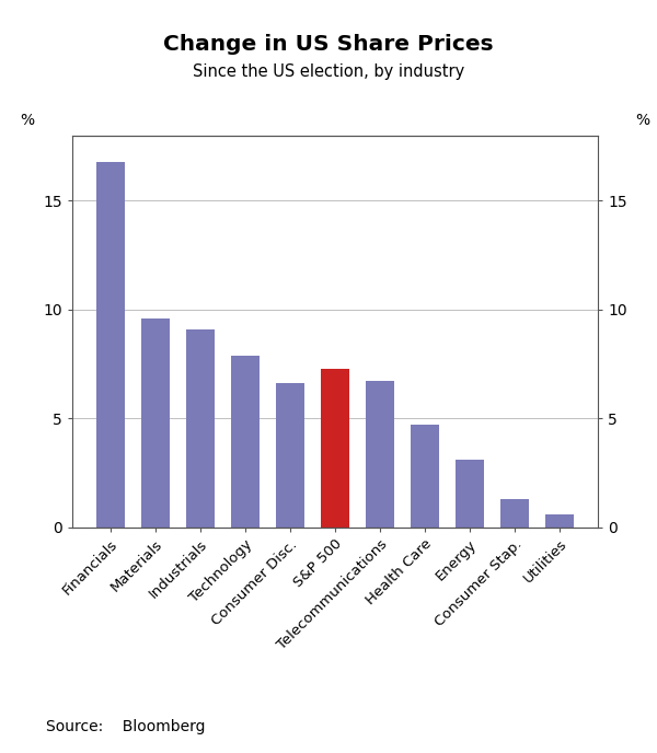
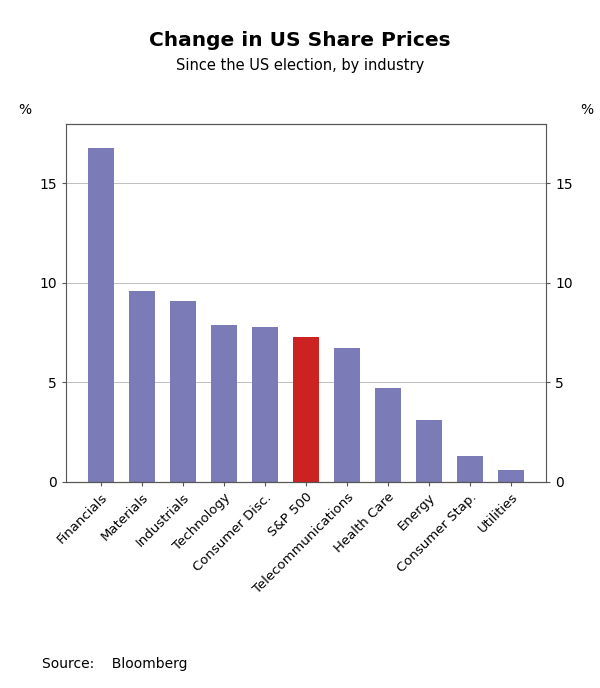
Consumer Disc.: 6.6 -> 7.8
